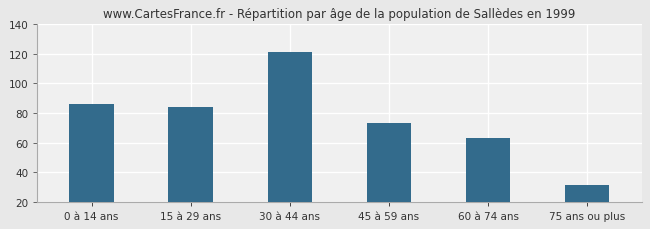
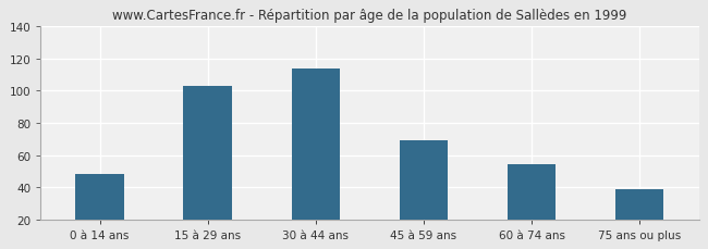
0 à 14 ans: 86 -> 48
15 à 29 ans: 84 -> 103
30 à 44 ans: 121 -> 114
45 à 59 ans: 73 -> 69
60 à 74 ans: 63 -> 54
75 ans ou plus: 31 -> 39
